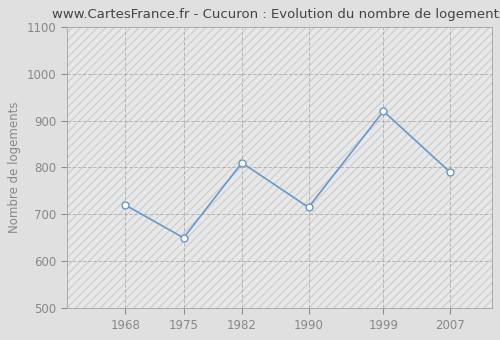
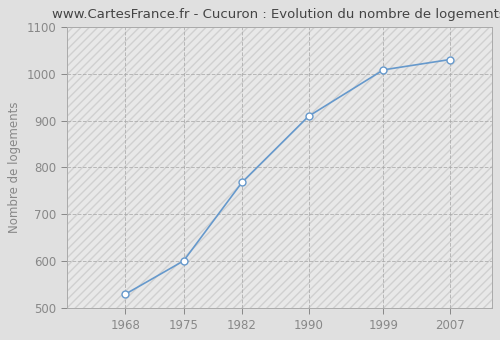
1968: 720 -> 530
1975: 650 -> 601
1982: 810 -> 768
1990: 715 -> 909
1999: 920 -> 1008
2007: 790 -> 1030
